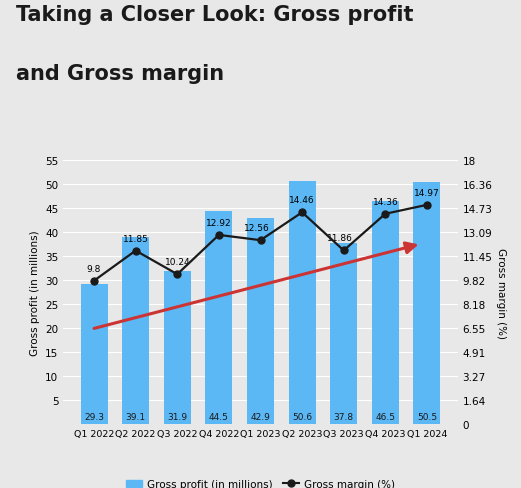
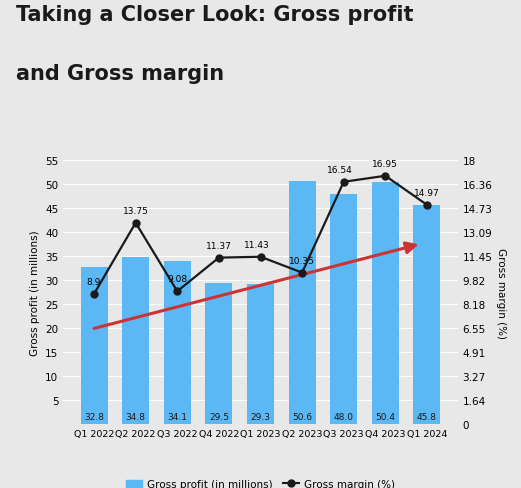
Gross profit (in millions)/Q1 2022: 29.3 -> 32.8
Gross margin (%)/Q1 2022: 9.8 -> 8.9
Gross profit (in millions)/Q2 2022: 39.1 -> 34.8
Gross margin (%)/Q2 2022: 11.85 -> 13.75
Gross profit (in millions)/Q3 2022: 31.9 -> 34.1
Gross margin (%)/Q3 2022: 10.24 -> 9.08
Gross profit (in millions)/Q4 2022: 44.5 -> 29.5
Gross margin (%)/Q4 2022: 12.92 -> 11.37
Gross profit (in millions)/Q1 2023: 42.9 -> 29.3
Gross margin (%)/Q1 2023: 12.56 -> 11.43
Gross margin (%)/Q2 2023: 14.46 -> 10.35
Gross profit (in millions)/Q3 2023: 37.8 -> 48.0
Gross margin (%)/Q3 2023: 11.86 -> 16.54
Gross profit (in millions)/Q4 2023: 46.5 -> 50.4
Gross margin (%)/Q4 2023: 14.36 -> 16.95
Gross profit (in millions)/Q1 2024: 50.5 -> 45.8
